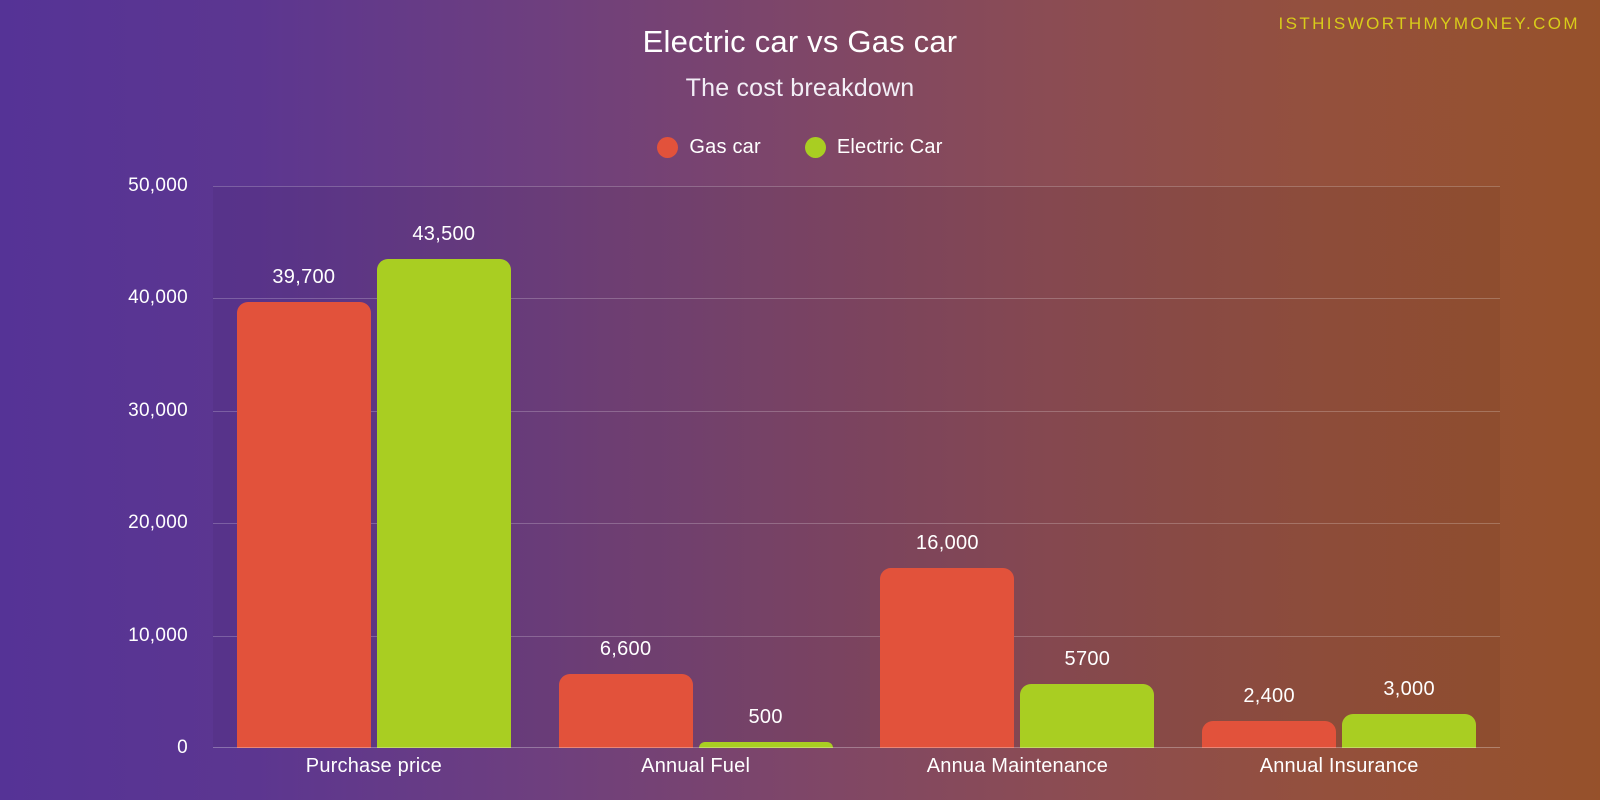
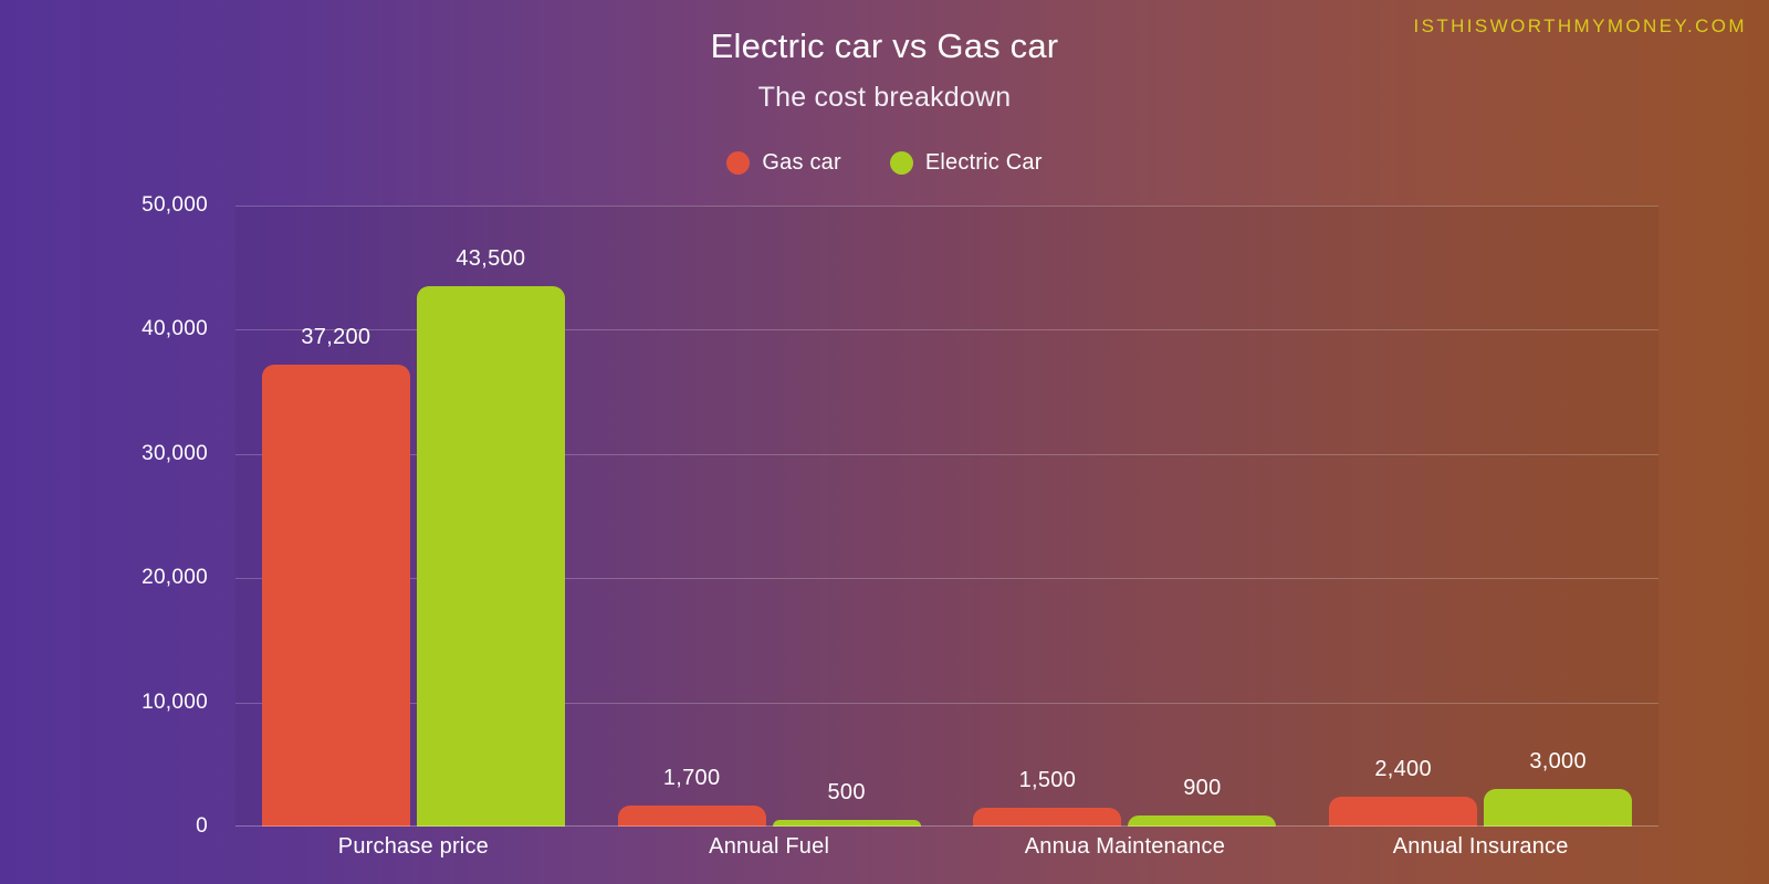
Gas car/Purchase price: 39,700 -> 37,200
Gas car/Annual Fuel: 6,600 -> 1,700
Gas car/Annua Maintenance: 16,000 -> 1,500
Electric Car/Annua Maintenance: 5700 -> 900
